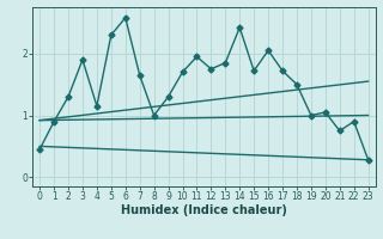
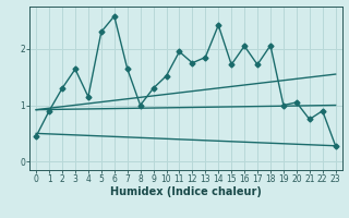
3: 1.90 -> 1.64
10: 1.70 -> 1.52
18: 1.50 -> 2.06
